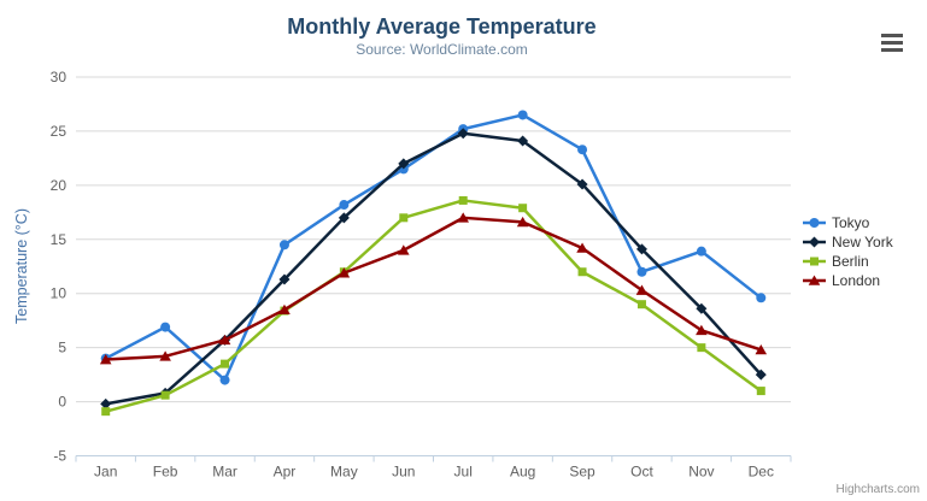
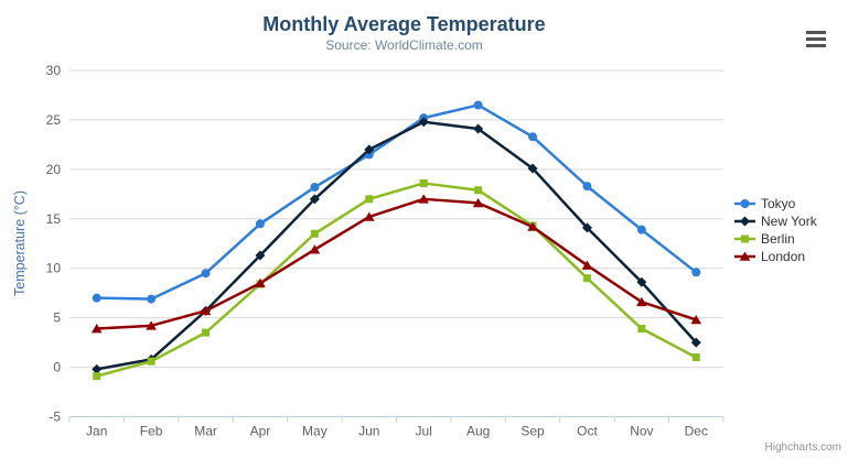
Tokyo/Jan: 4 -> 7
Tokyo/Mar: 2 -> 10
Berlin/May: 12 -> 14
London/Jun: 14 -> 15
Berlin/Sep: 12 -> 14
Tokyo/Oct: 12 -> 18
Berlin/Nov: 5 -> 4
